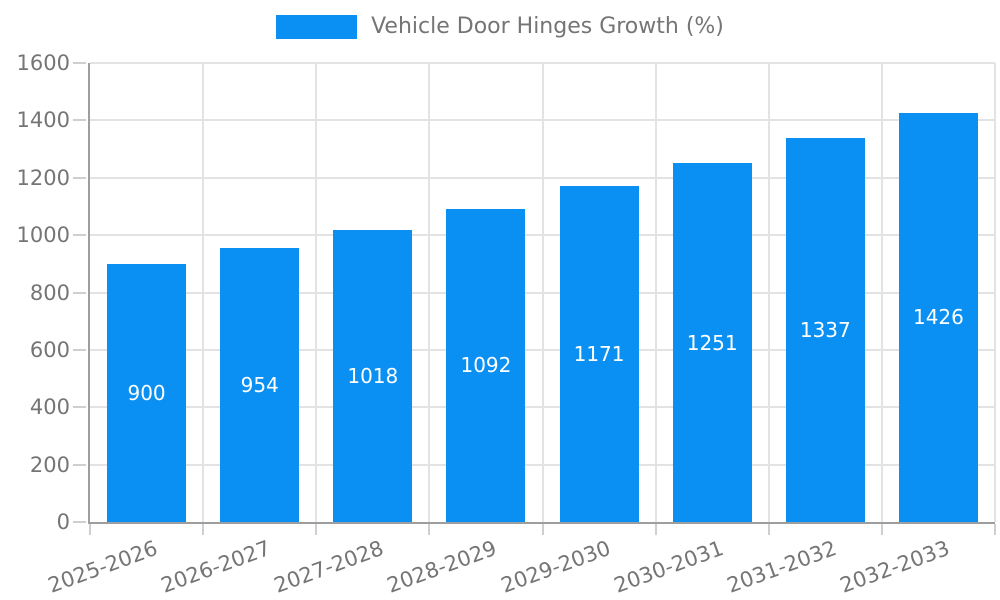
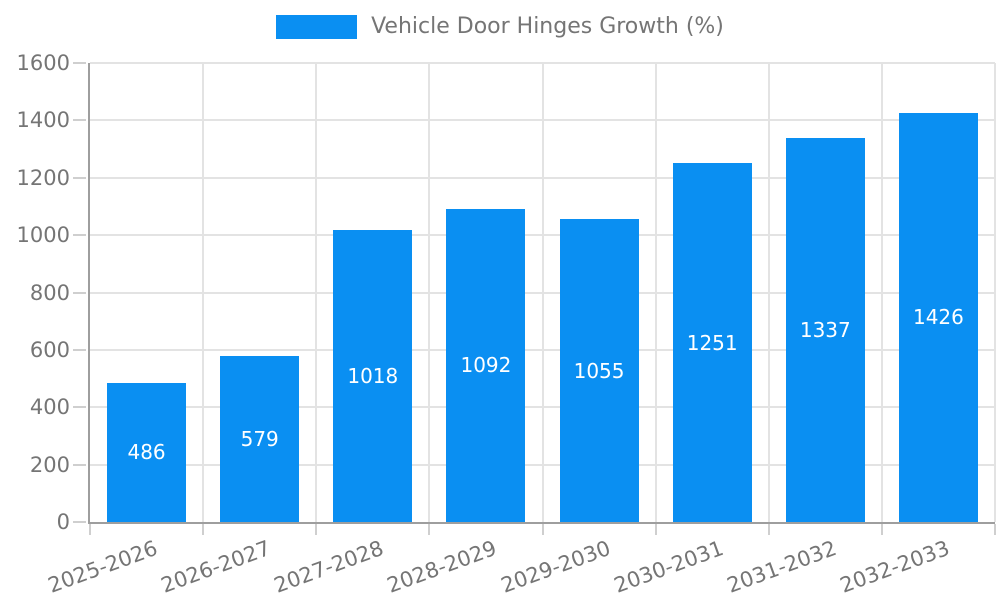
2025-2026: 900 -> 486
2026-2027: 954 -> 579
2029-2030: 1171 -> 1055
